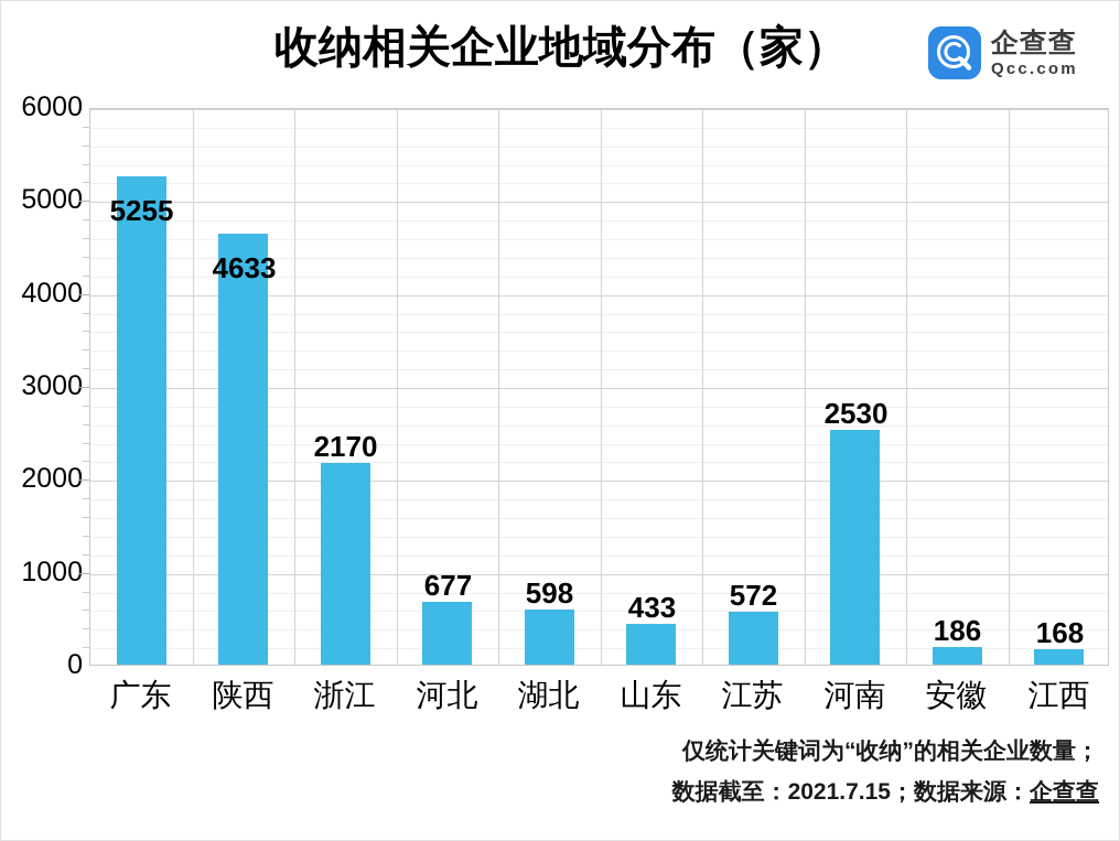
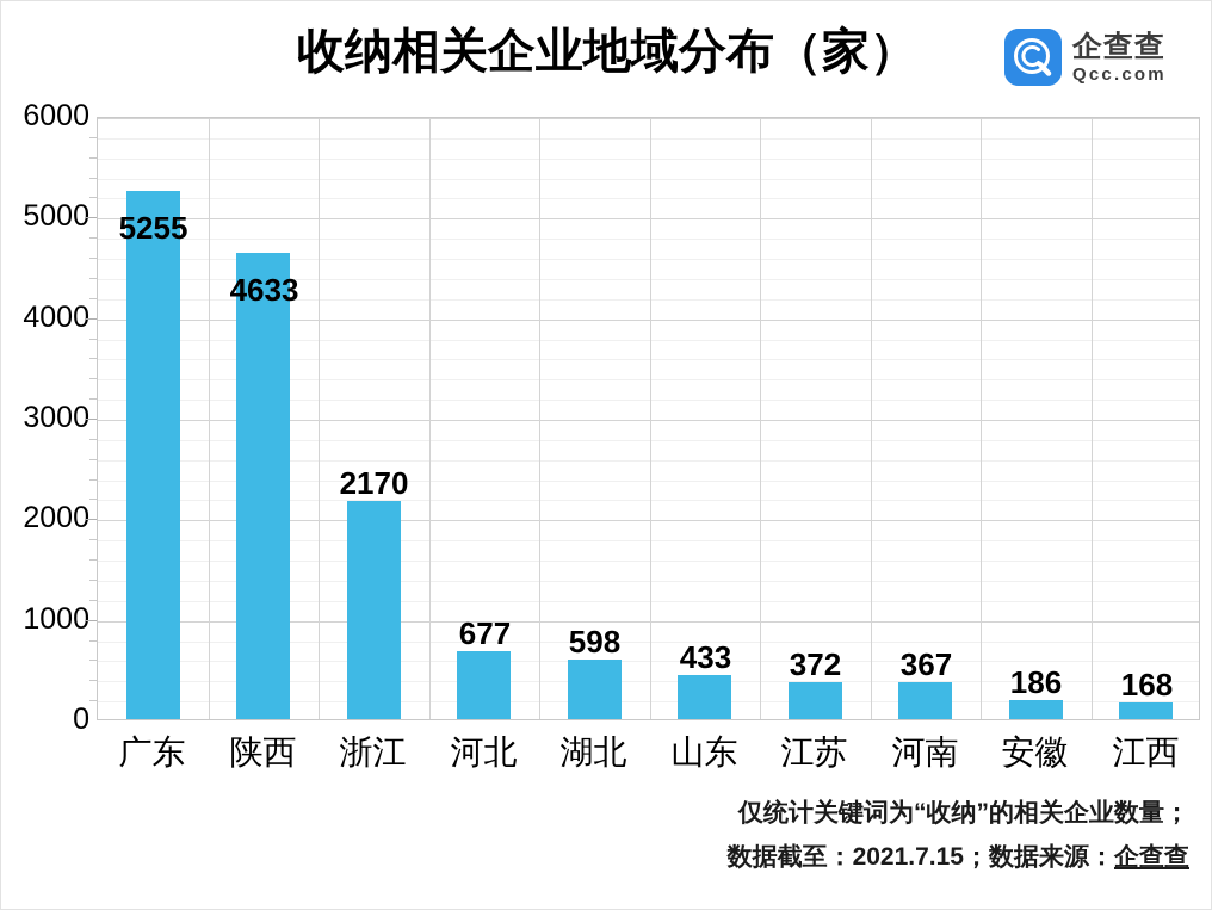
江苏: 572 -> 372
河南: 2530 -> 367
